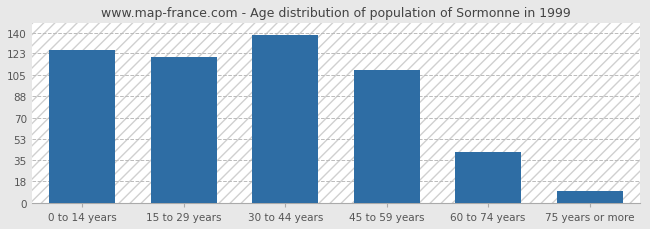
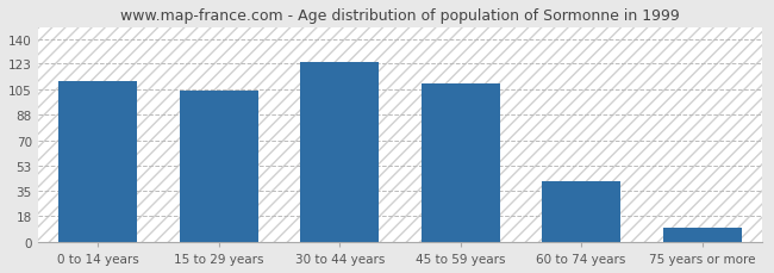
0 to 14 years: 126 -> 111
15 to 29 years: 120 -> 104
30 to 44 years: 138 -> 124
